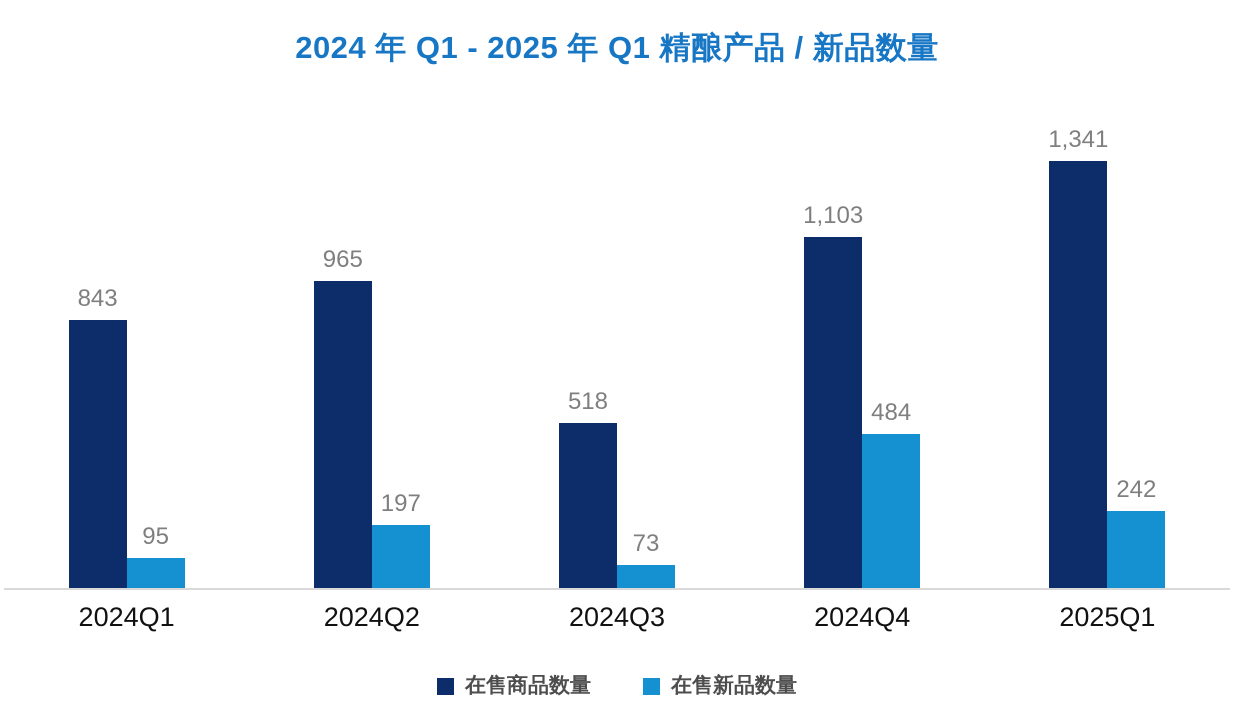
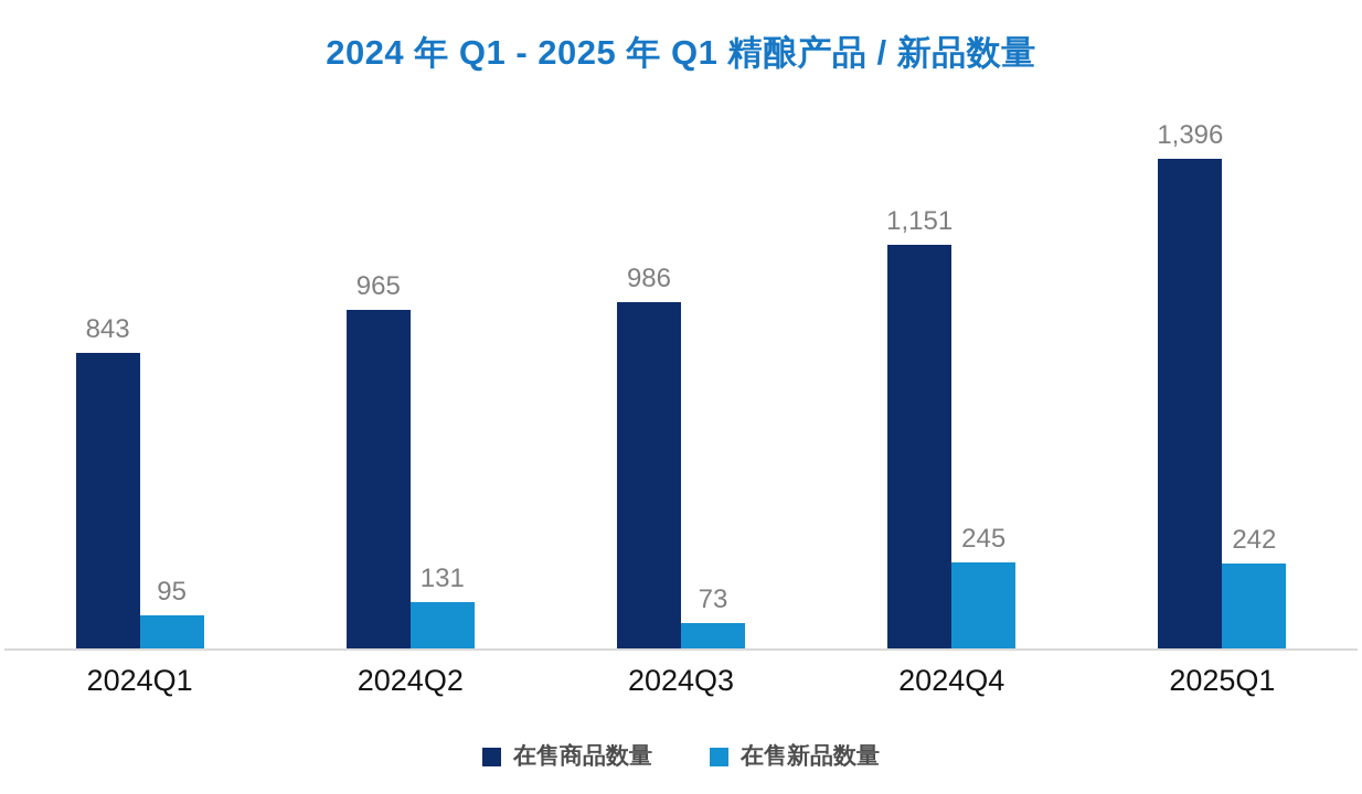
在售新品数量/2024Q2: 197 -> 131
在售商品数量/2024Q3: 518 -> 986
在售商品数量/2024Q4: 1,103 -> 1,151
在售新品数量/2024Q4: 484 -> 245
在售商品数量/2025Q1: 1,341 -> 1,396
